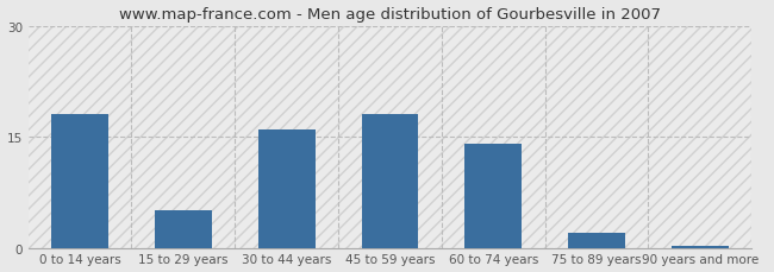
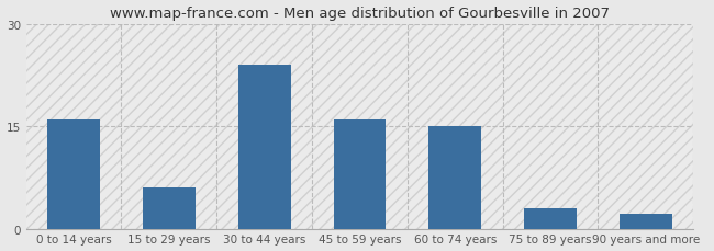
0 to 14 years: 18.0 -> 16.0
15 to 29 years: 5.0 -> 6.0
30 to 44 years: 16.0 -> 24.0
45 to 59 years: 18.0 -> 16.0
60 to 74 years: 14.0 -> 15.0
75 to 89 years: 2.0 -> 3.0
90 years and more: 0.3 -> 2.2
